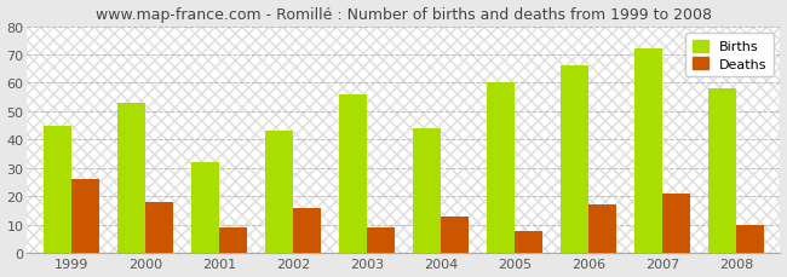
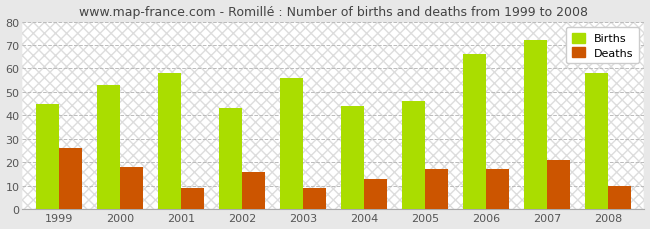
Births/2001: 32 -> 58
Births/2005: 60 -> 46
Deaths/2005: 8 -> 17
